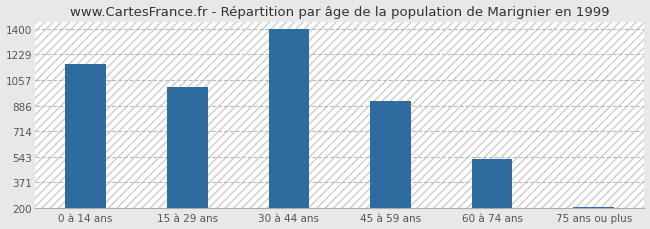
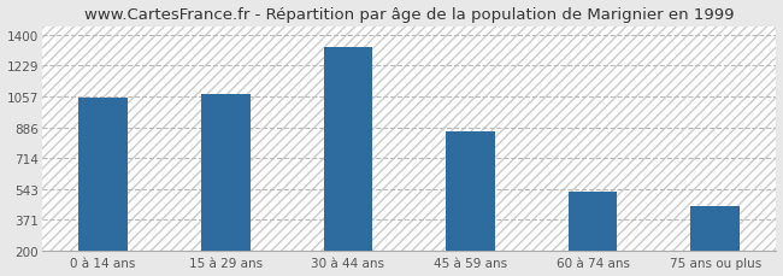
0 à 14 ans: 1160 -> 1050
15 à 29 ans: 1010 -> 1070
30 à 44 ans: 1400 -> 1330
45 à 59 ans: 920 -> 860
75 ans ou plus: 200 -> 450
